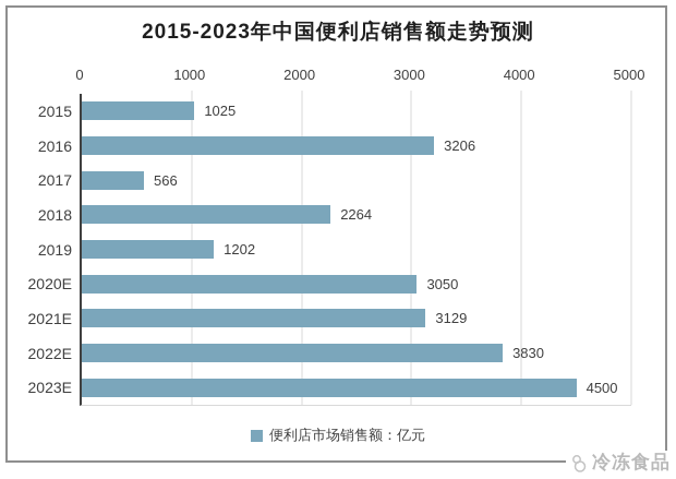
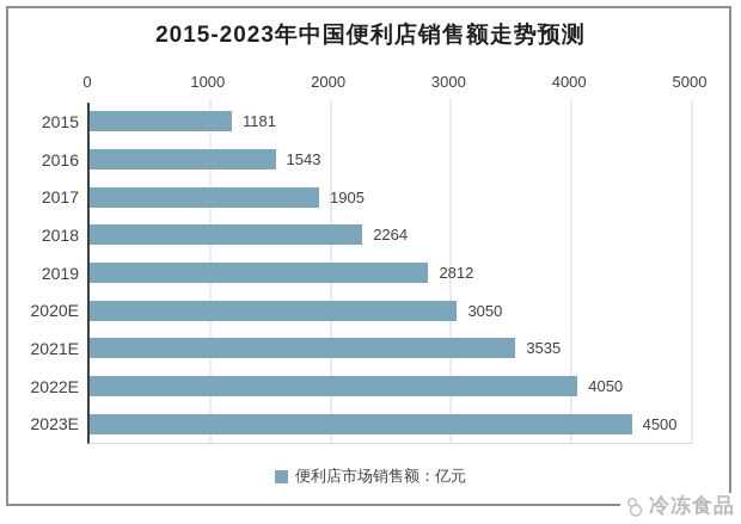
2015: 1025 -> 1181
2016: 3206 -> 1543
2017: 566 -> 1905
2019: 1202 -> 2812
2021E: 3129 -> 3535
2022E: 3830 -> 4050
